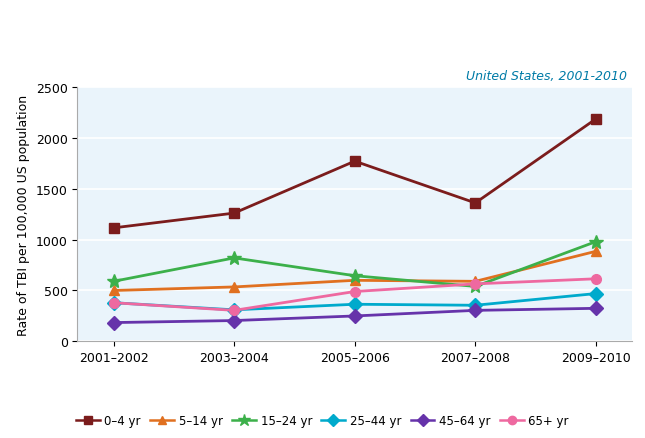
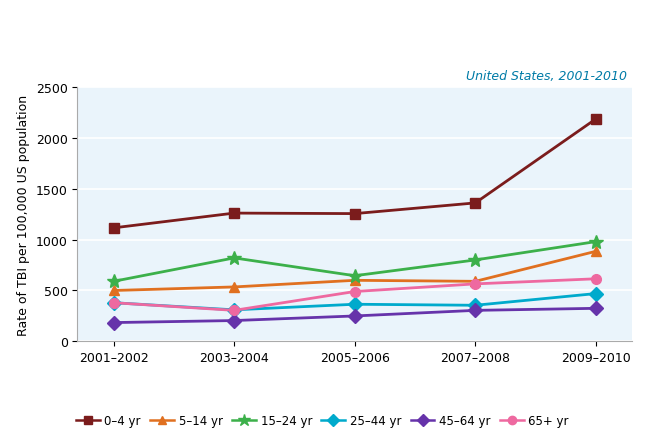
0–4 yr/2005–2006: 1770 -> 1260
15–24 yr/2007–2008: 540 -> 800
